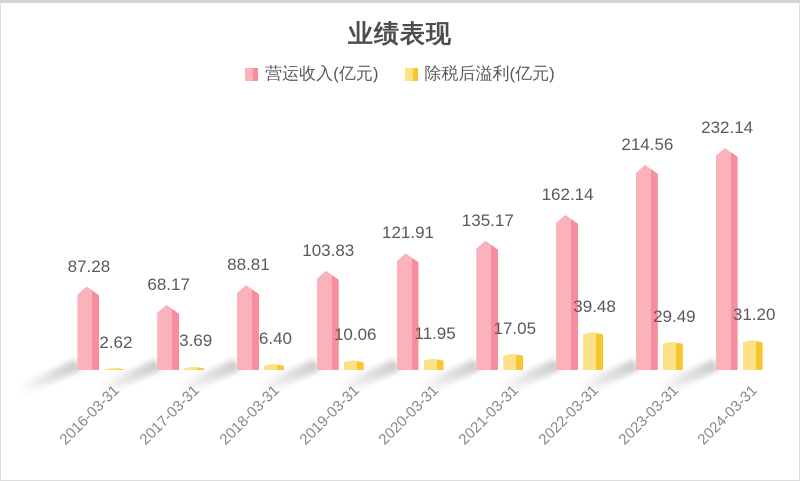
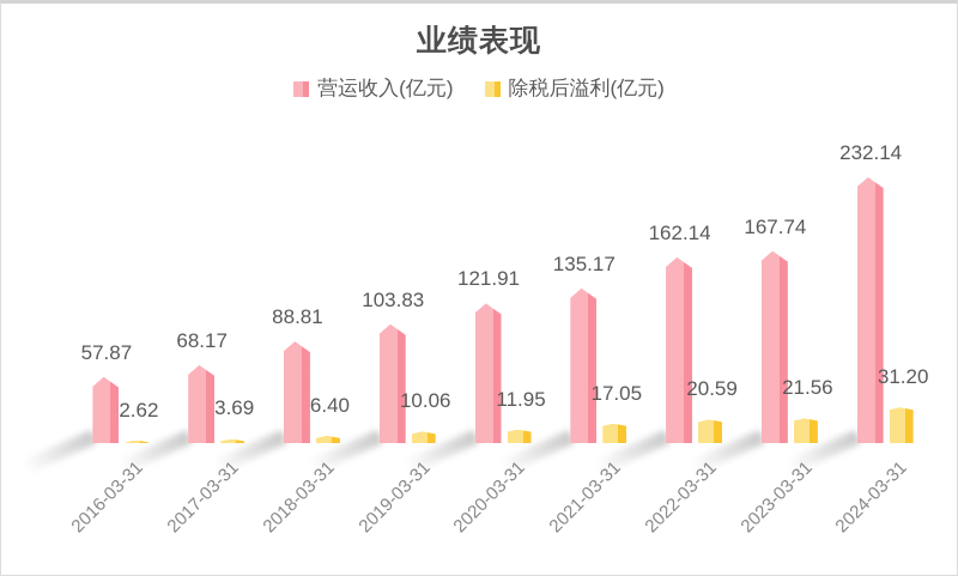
营运收入(亿元)/2016-03-31: 87.28 -> 57.87
除税后溢利(亿元)/2022-03-31: 39.48 -> 20.59
营运收入(亿元)/2023-03-31: 214.56 -> 167.74
除税后溢利(亿元)/2023-03-31: 29.49 -> 21.56
